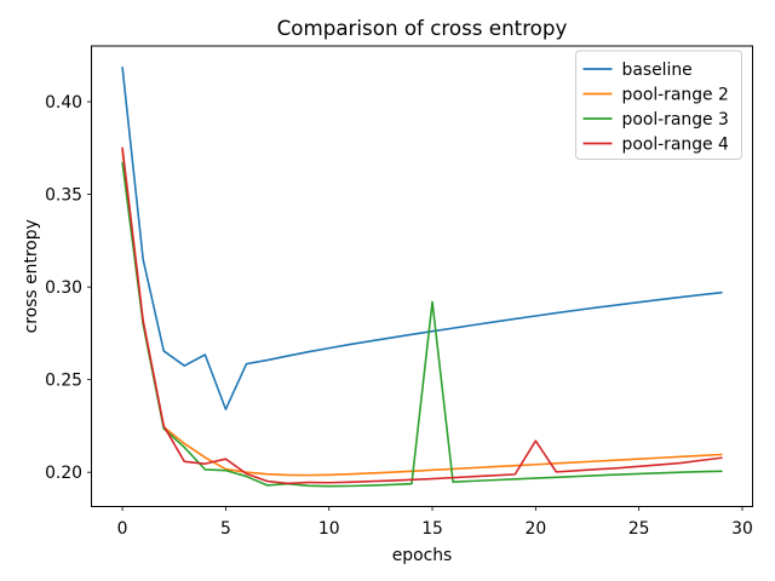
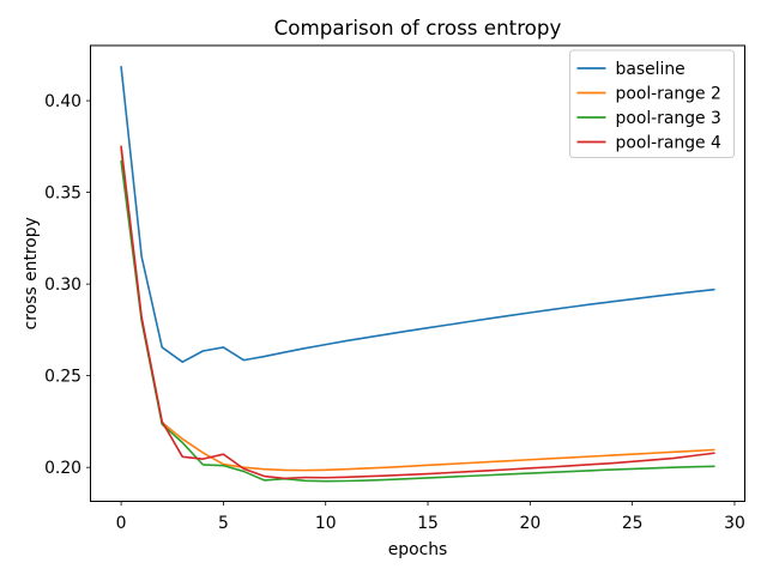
baseline/5: 0.234 -> 0.266
pool-range 3/15: 0.292 -> 0.194
pool-range 4/20: 0.217 -> 0.200
